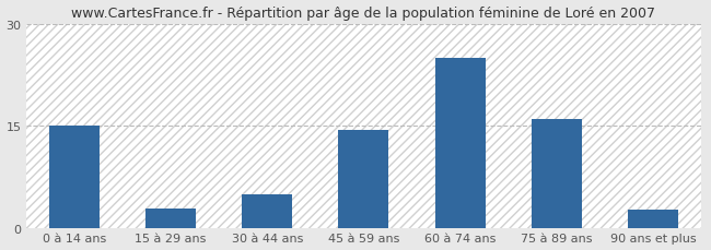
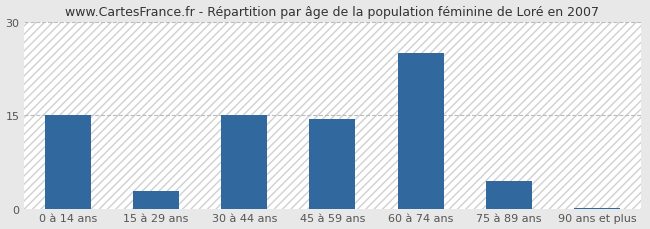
30 à 44 ans: 5.0 -> 15.0
75 à 89 ans: 16.0 -> 4.5
90 ans et plus: 2.8 -> 0.2
